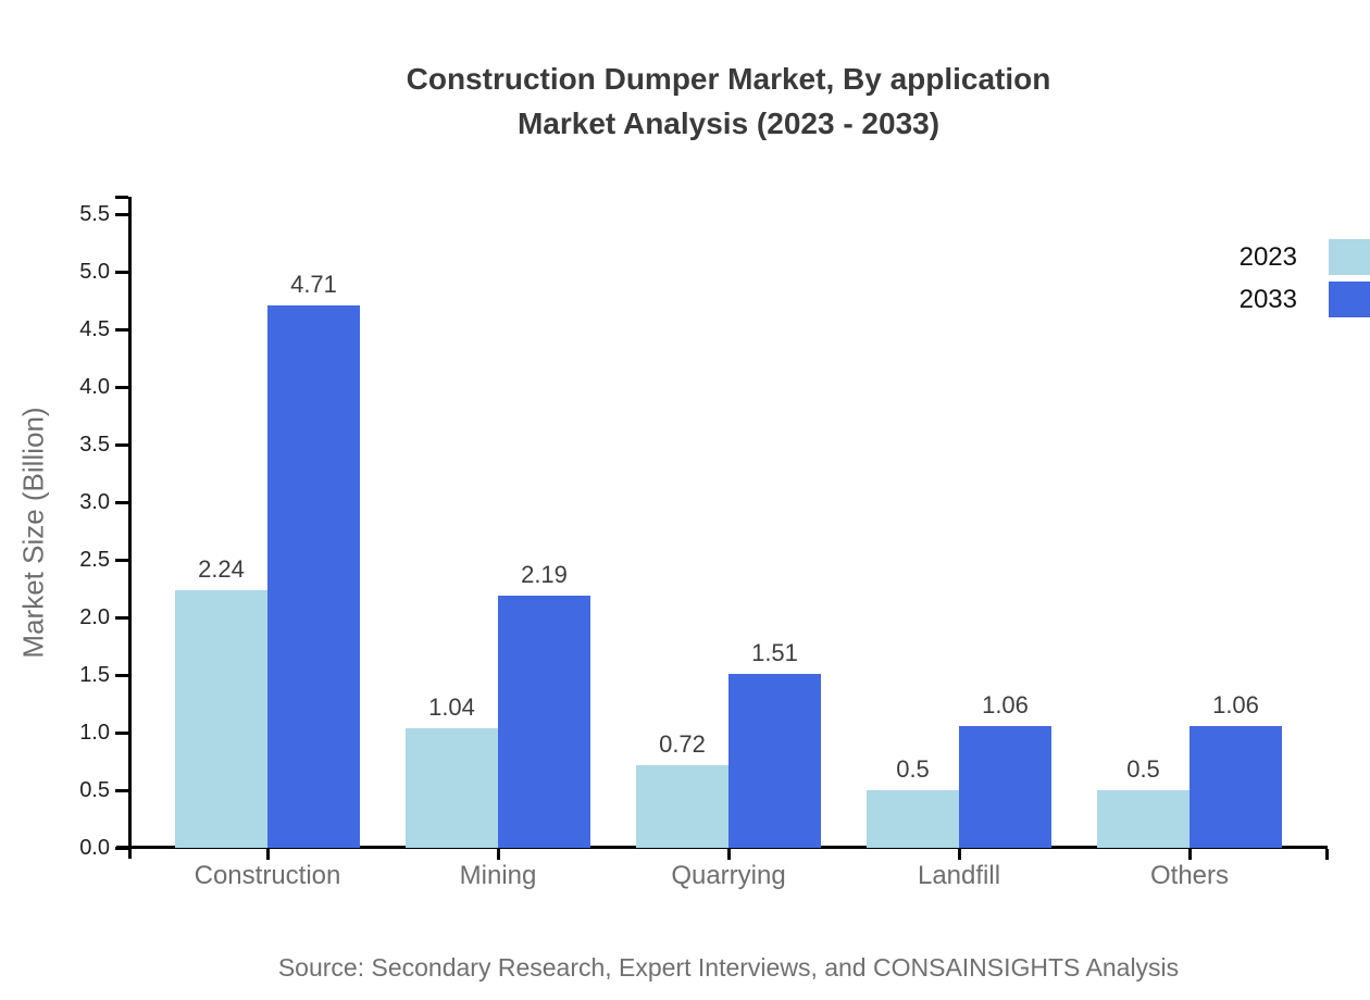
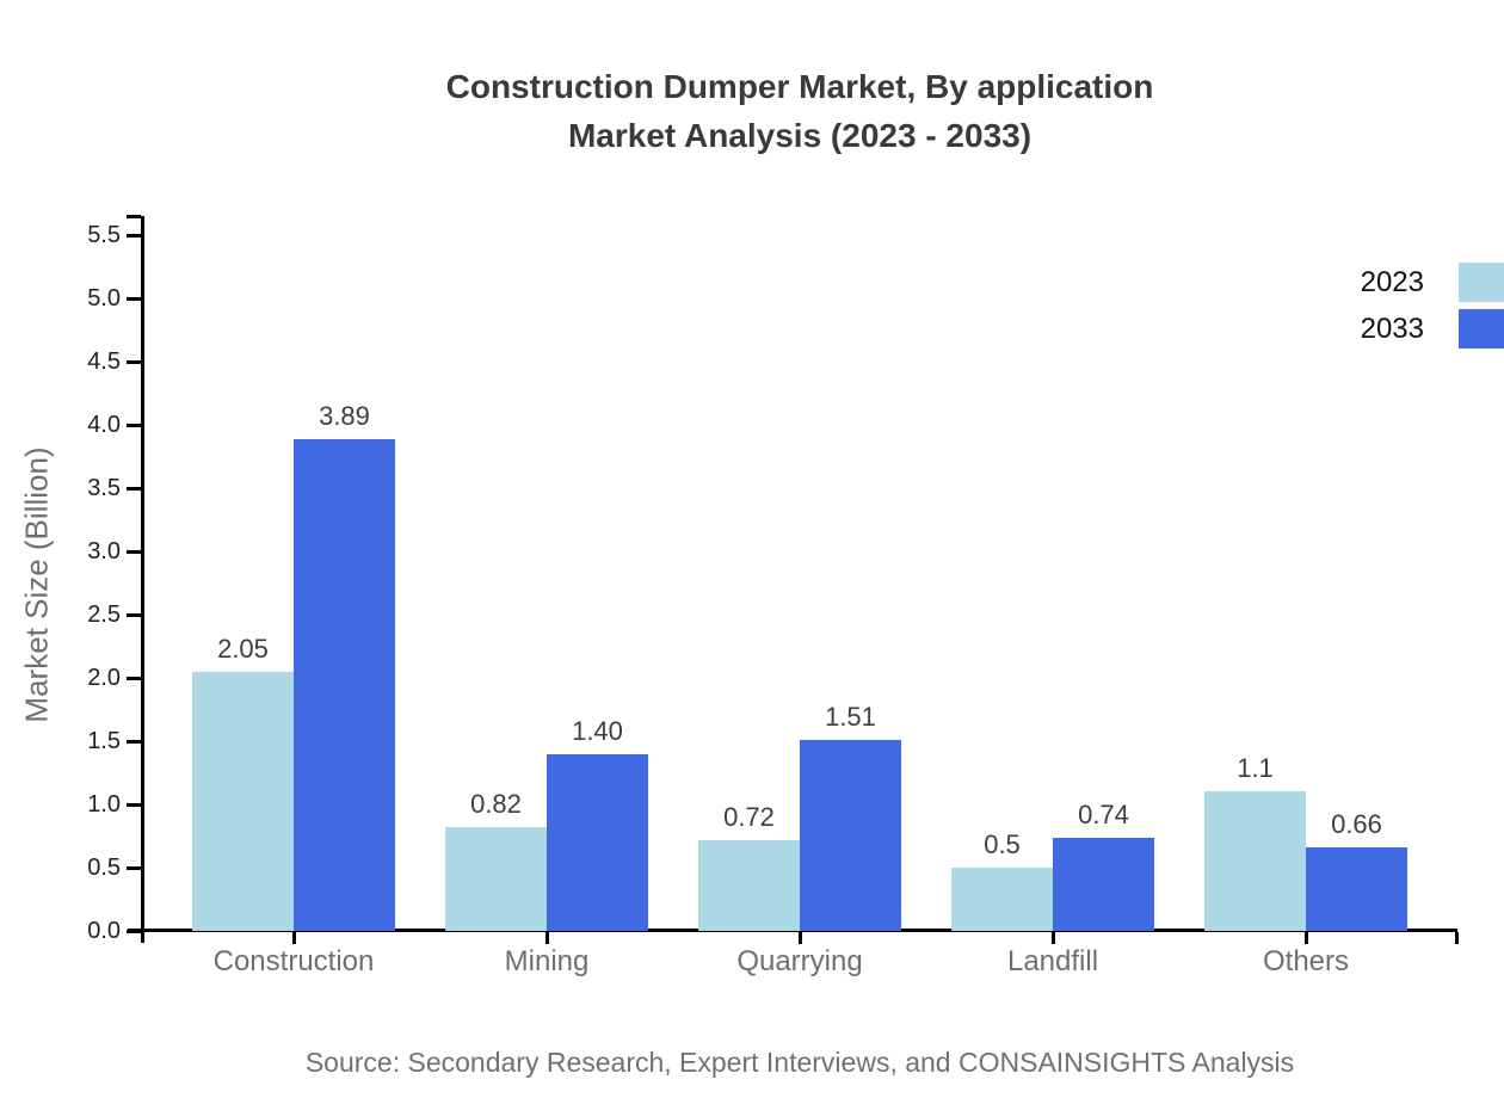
2023/Construction: 2.24 -> 2.05
2033/Construction: 4.71 -> 3.89
2023/Mining: 1.04 -> 0.82
2033/Mining: 2.19 -> 1.40
2033/Landfill: 1.06 -> 0.74
2023/Others: 0.5 -> 1.1
2033/Others: 1.06 -> 0.66
